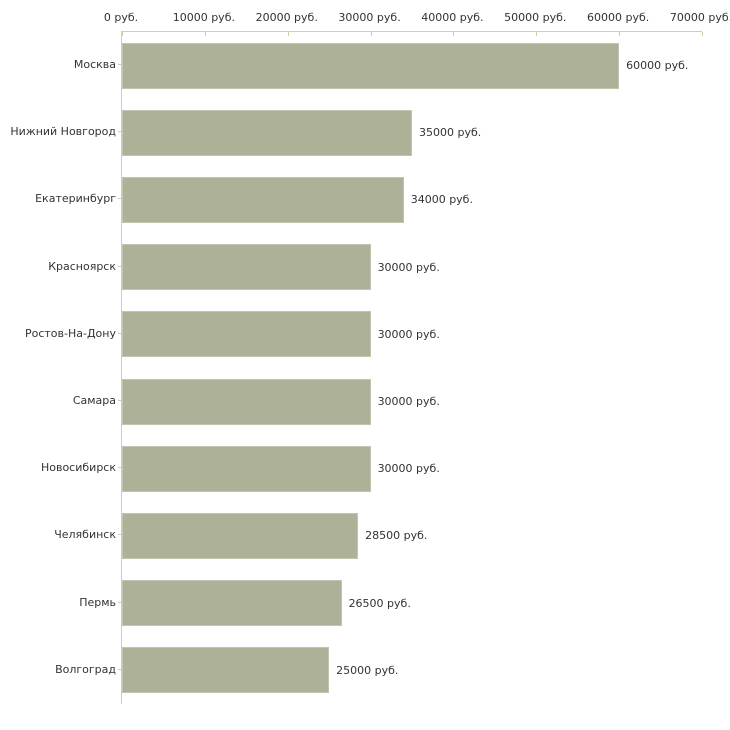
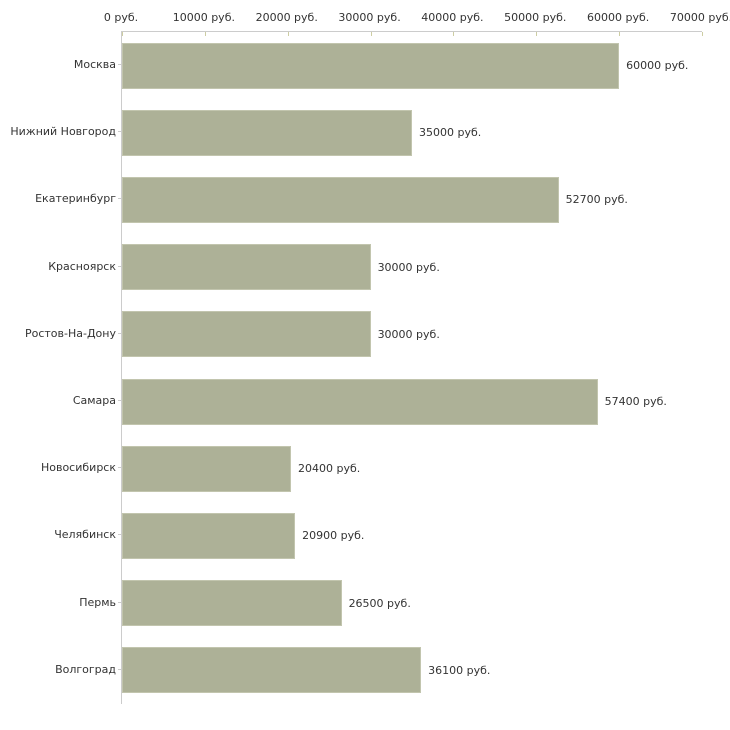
Екатеринбург: 34000 -> 52700
Самара: 30000 -> 57400
Новосибирск: 30000 -> 20400
Челябинск: 28500 -> 20900
Волгоград: 25000 -> 36100
